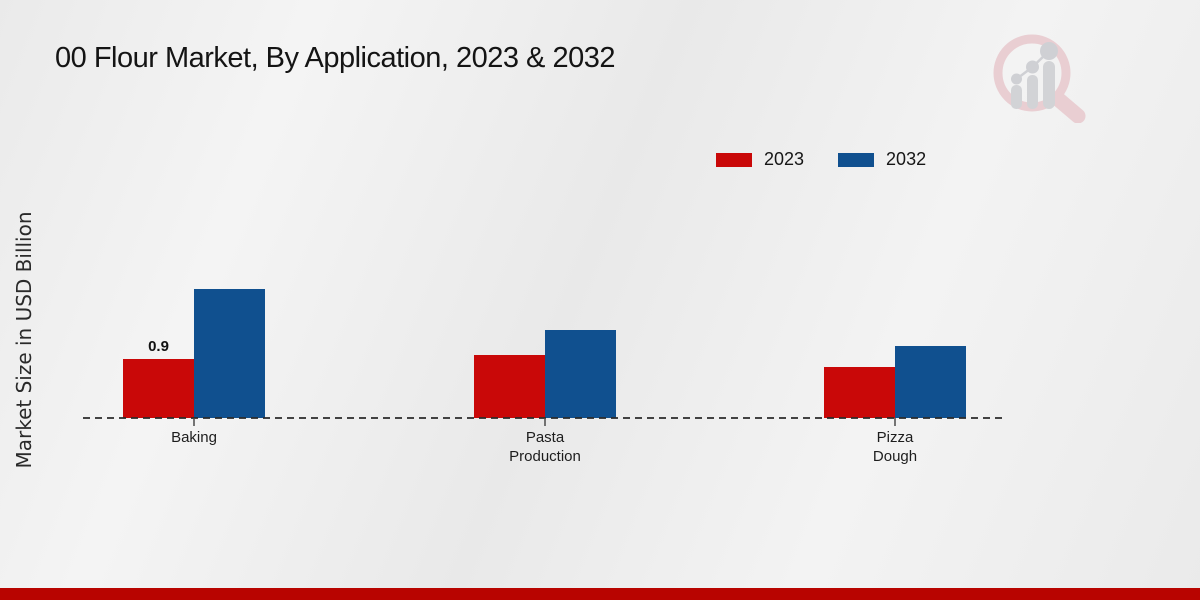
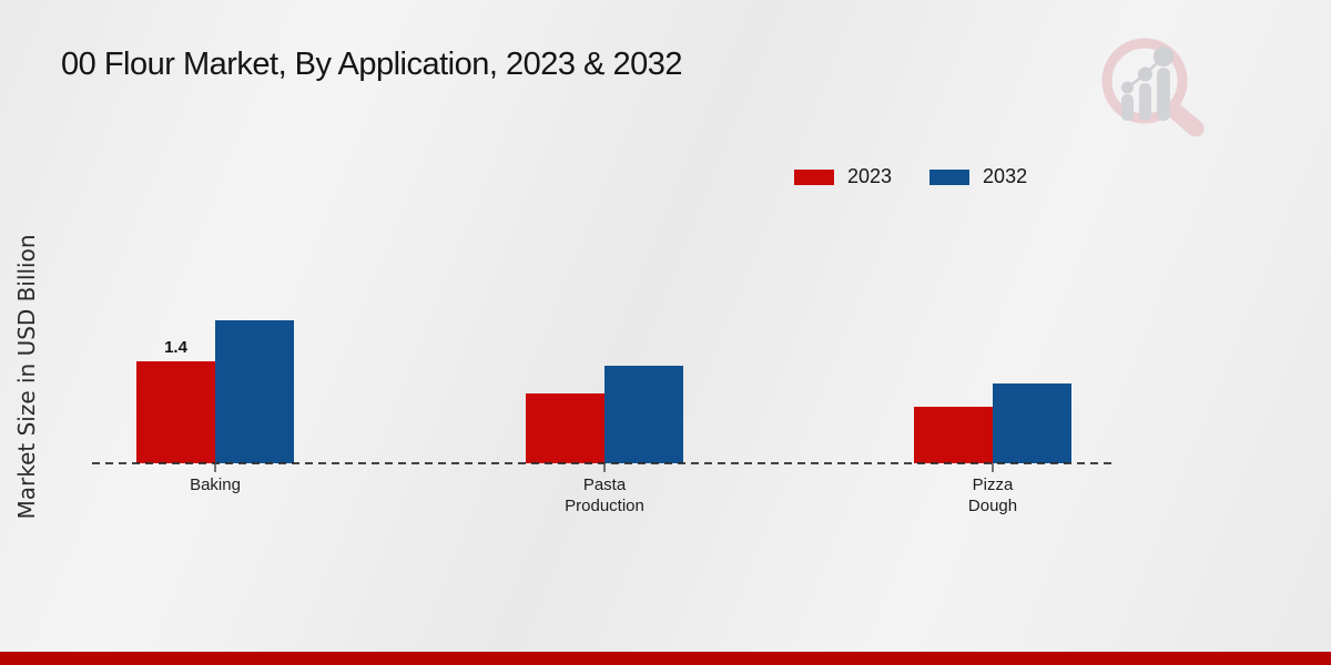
2023/Baking: 0.9 -> 1.4
